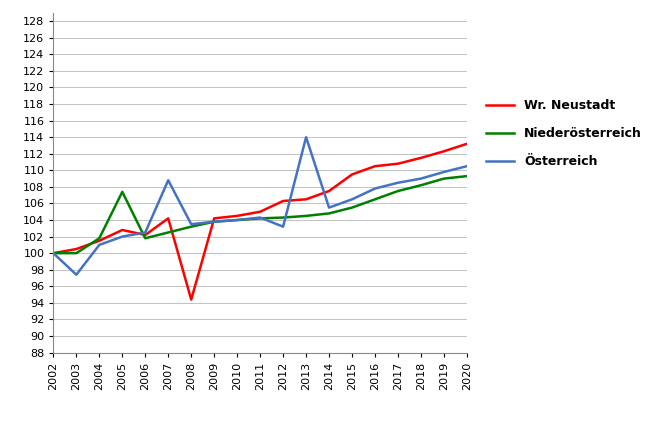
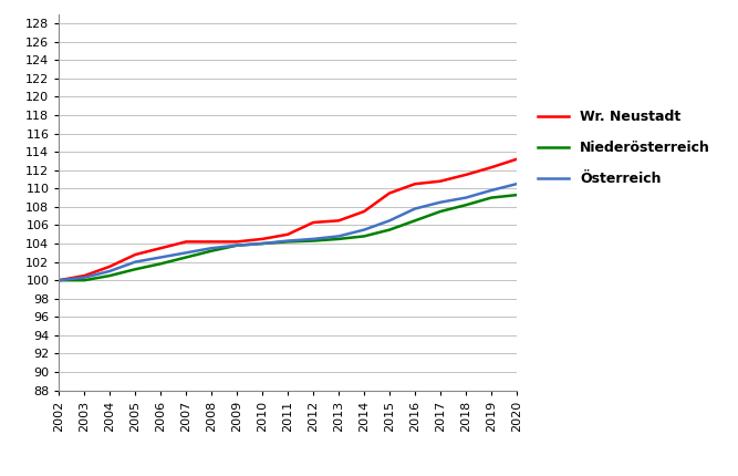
Österreich/2003: 97.4 -> 100.3
Niederösterreich/2004: 101.8 -> 100.5
Niederösterreich/2005: 107.4 -> 101.2
Wr. Neustadt/2006: 102.2 -> 103.5
Österreich/2007: 108.8 -> 103.0
Wr. Neustadt/2008: 94.4 -> 104.2
Österreich/2012: 103.2 -> 104.5
Österreich/2013: 114.0 -> 104.8
